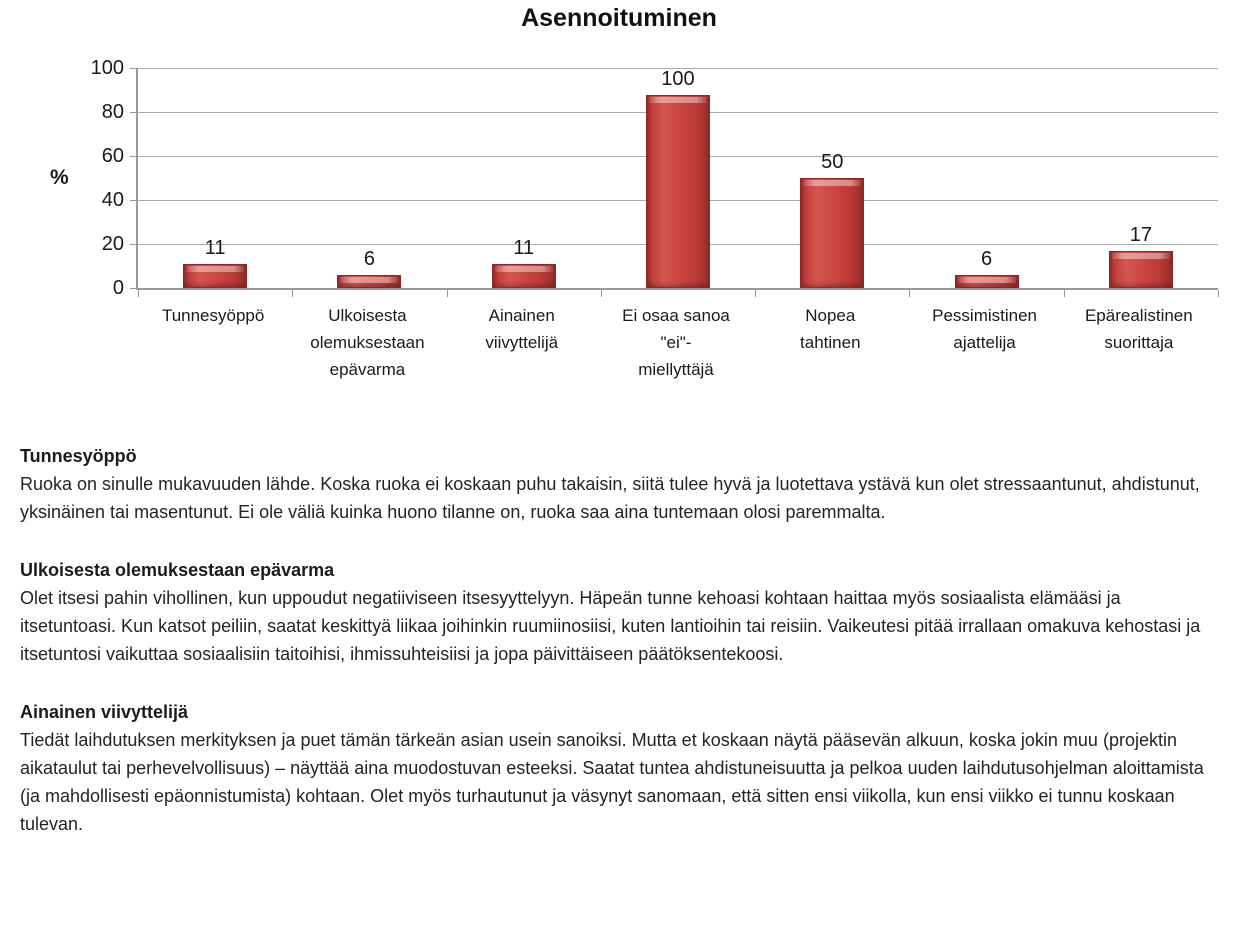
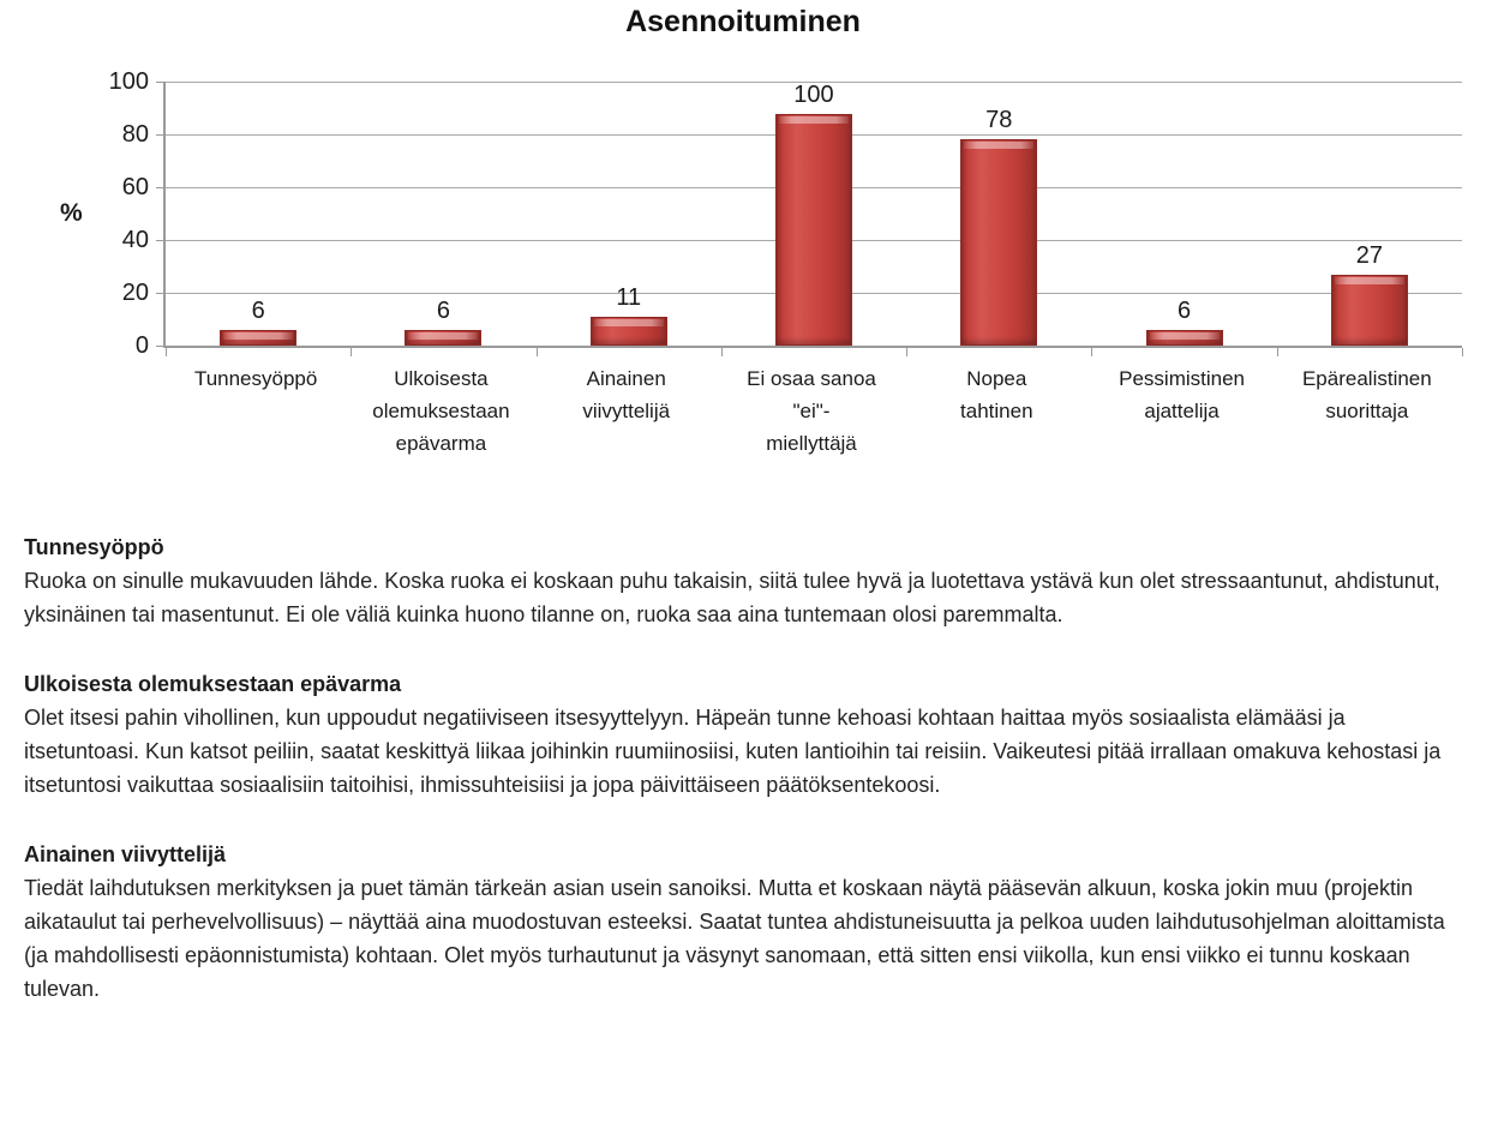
Tunnesyöppö: 11 -> 6
Nopea tahtinen: 50 -> 78
Epärealistinen suorittaja: 17 -> 27
